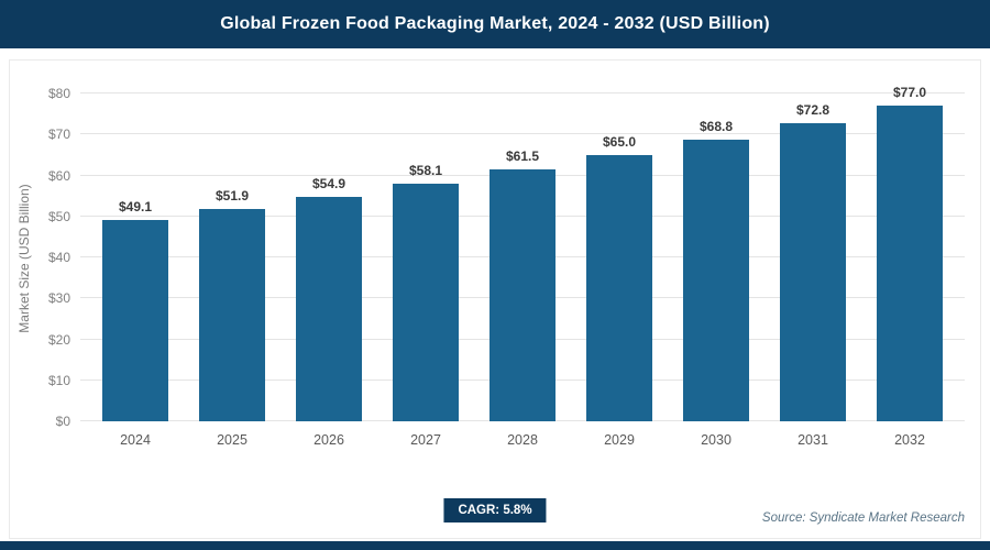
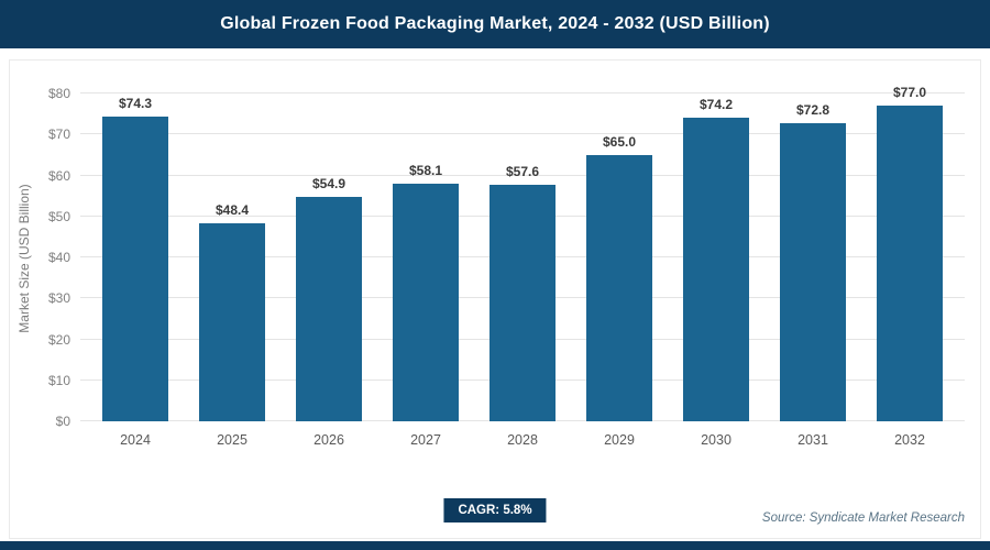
2024: $49.1 -> $74.3
2025: $51.9 -> $48.4
2028: $61.5 -> $57.6
2030: $68.8 -> $74.2
